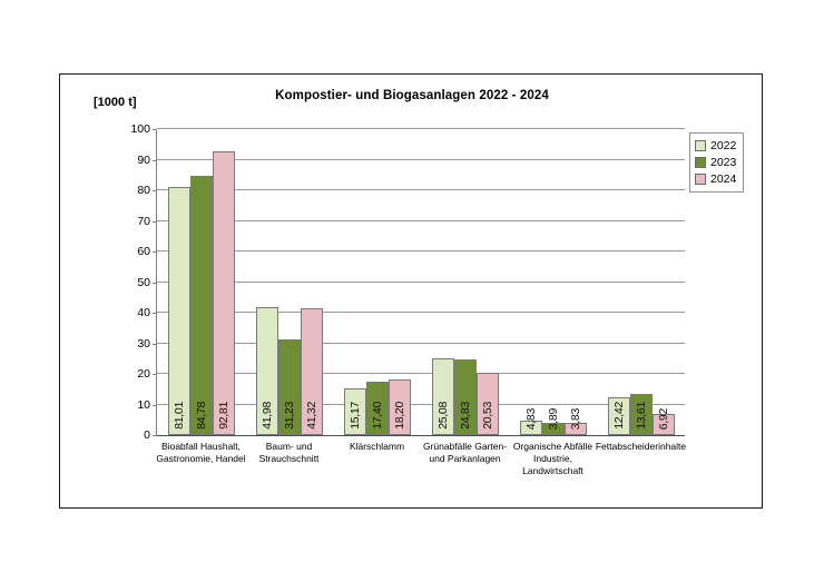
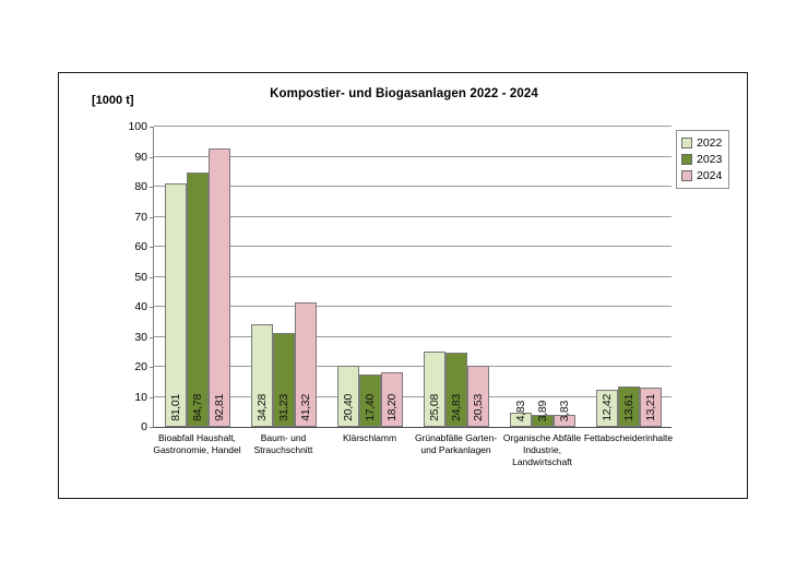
2022/Baum- und Strauchschnitt: 41,98 -> 34,28
2022/Klärschlamm: 15,17 -> 20,40
2024/Fettabscheiderinhalte: 6,92 -> 13,21
